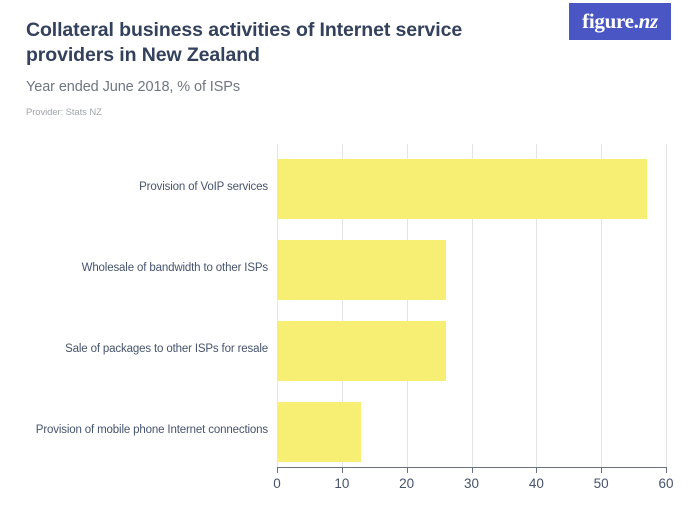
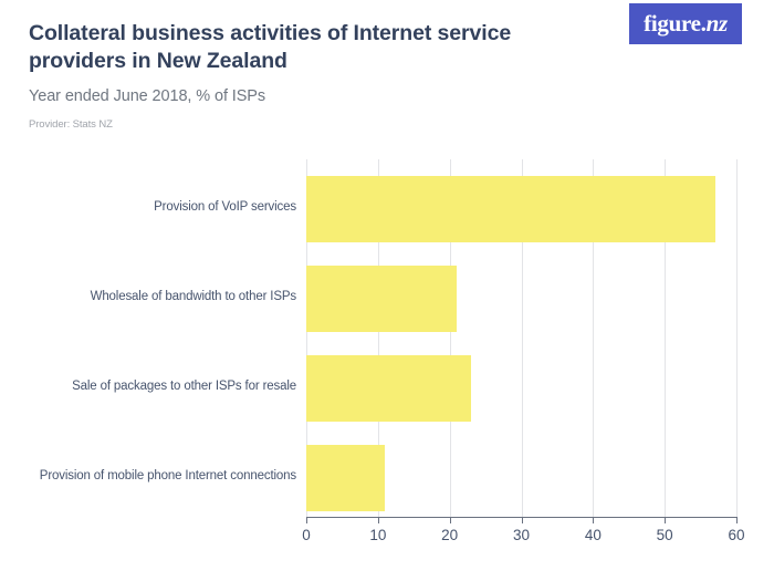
Wholesale of bandwidth to other ISPs: 26 -> 21
Sale of packages to other ISPs for resale: 26 -> 23
Provision of mobile phone Internet connections: 13 -> 11
